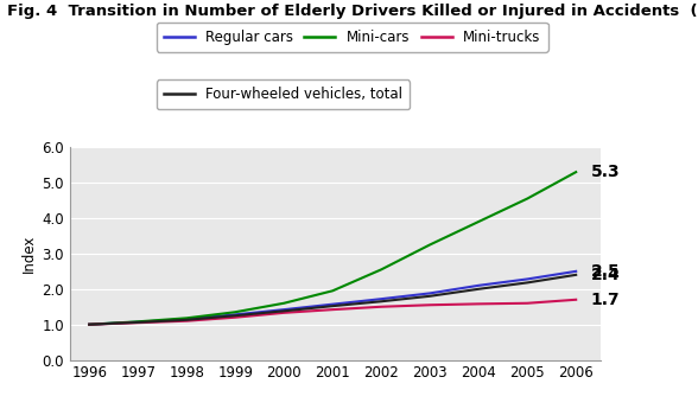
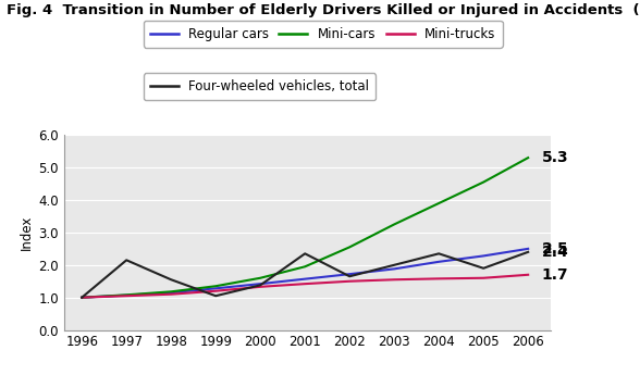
Four-wheeled vehicles, total/1997: 1.06 -> 2.15
Four-wheeled vehicles, total/1998: 1.13 -> 1.55
Four-wheeled vehicles, total/1999: 1.25 -> 1.05
Four-wheeled vehicles, total/2001: 1.52 -> 2.35
Four-wheeled vehicles, total/2003: 1.80 -> 2.00
Four-wheeled vehicles, total/2004: 2.00 -> 2.35
Four-wheeled vehicles, total/2005: 2.18 -> 1.90
